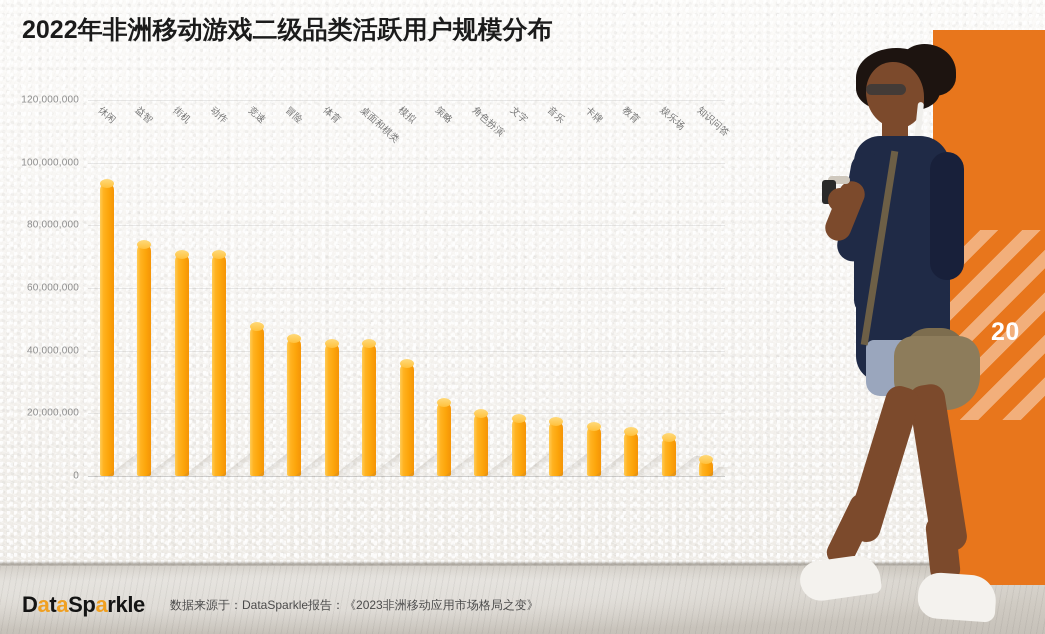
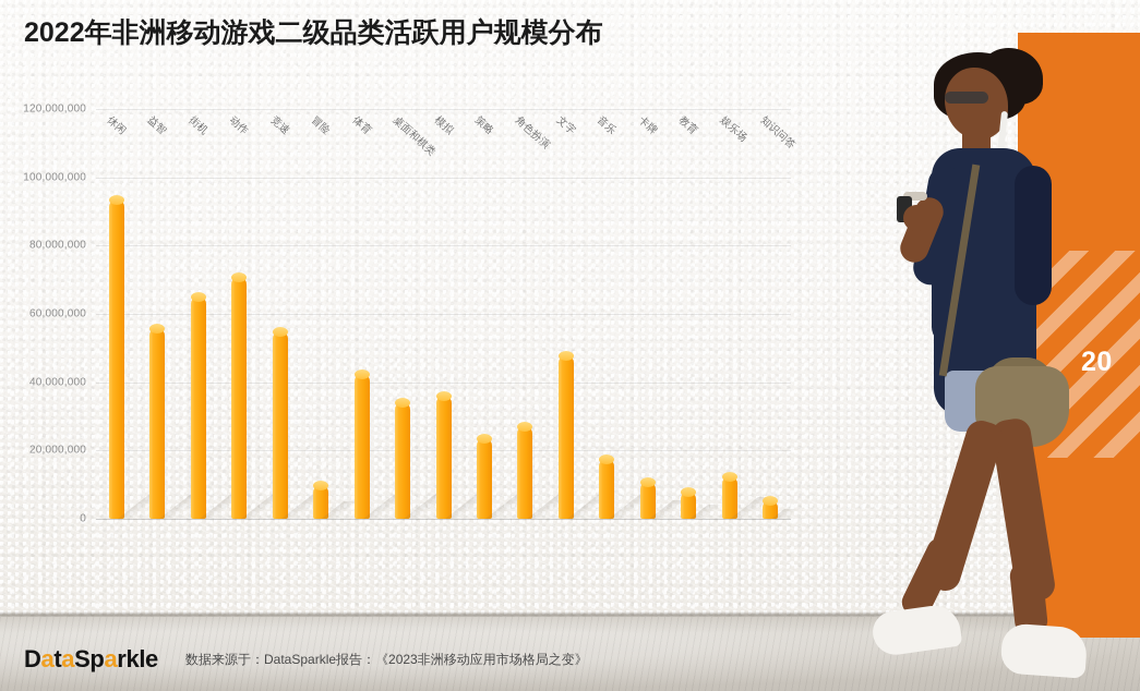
益智: 74000000 -> 56000000
街机: 71000000 -> 65000000
竞速: 48000000 -> 55000000
冒险: 44000000 -> 10000000
桌面和棋类: 42000000 -> 34000000
角色扮演: 20000000 -> 27000000
文字: 18000000 -> 48000000
卡牌: 16000000 -> 11000000
教育: 14000000 -> 8000000
